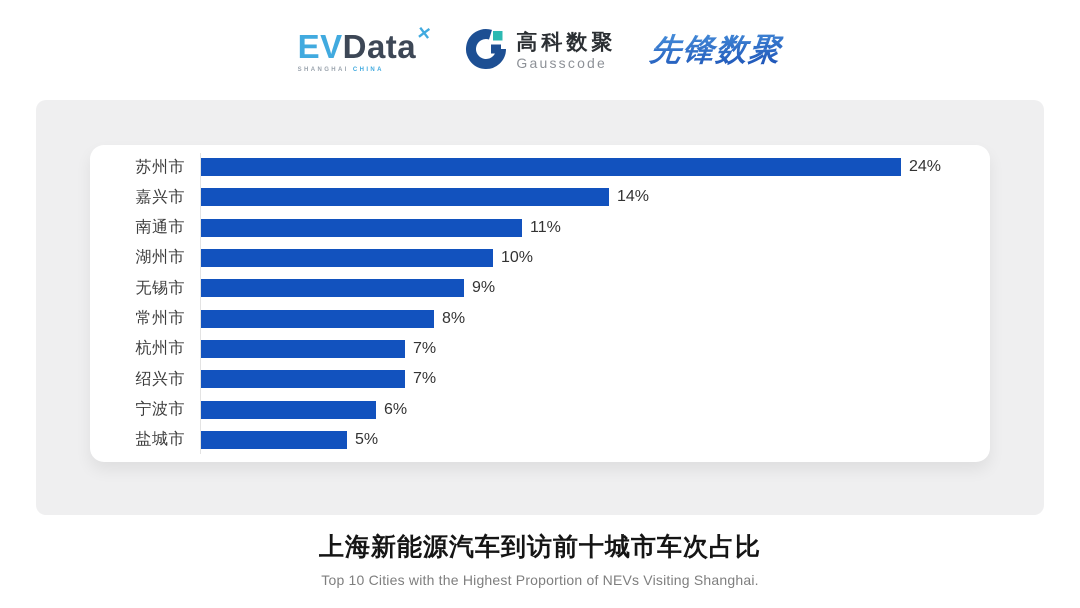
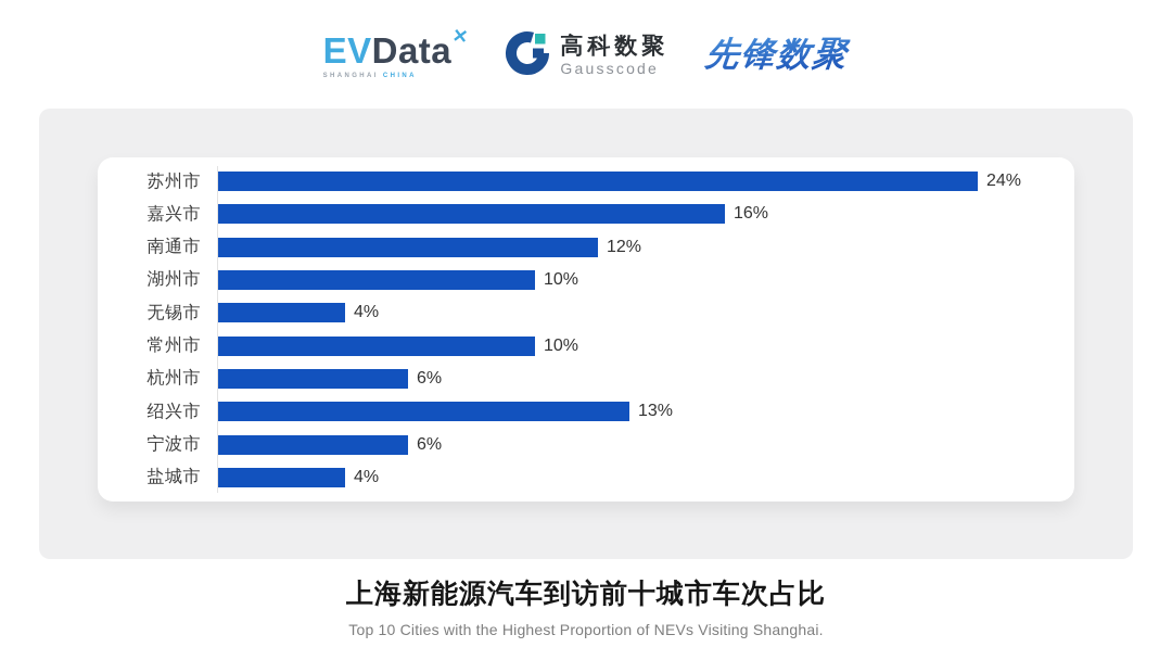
嘉兴市: 14% -> 16%
南通市: 11% -> 12%
无锡市: 9% -> 4%
常州市: 8% -> 10%
杭州市: 7% -> 6%
绍兴市: 7% -> 13%
盐城市: 5% -> 4%
